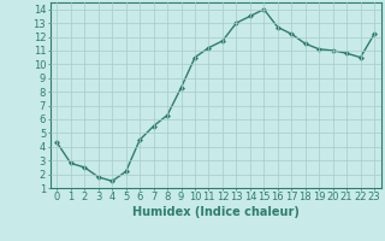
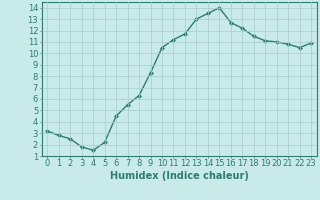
0: 4.3 -> 3.2
23: 12.2 -> 10.9
